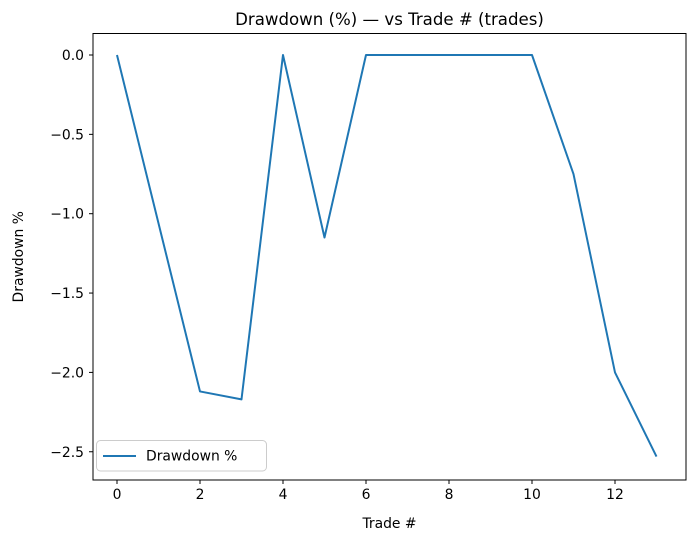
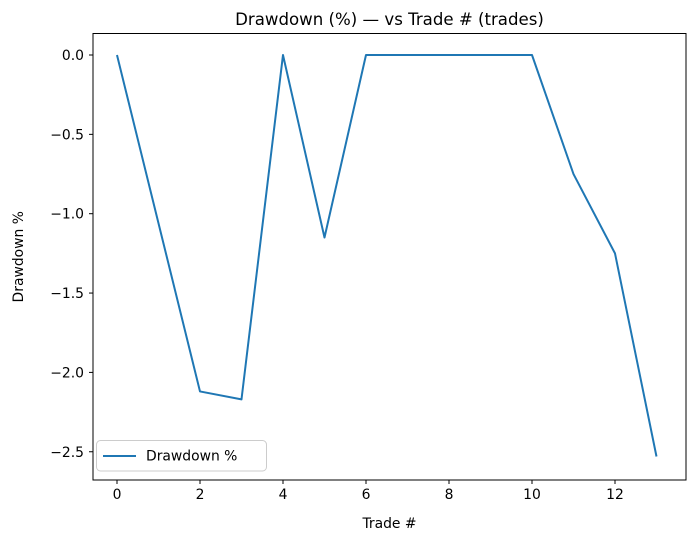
12: -2.00 -> -1.25
